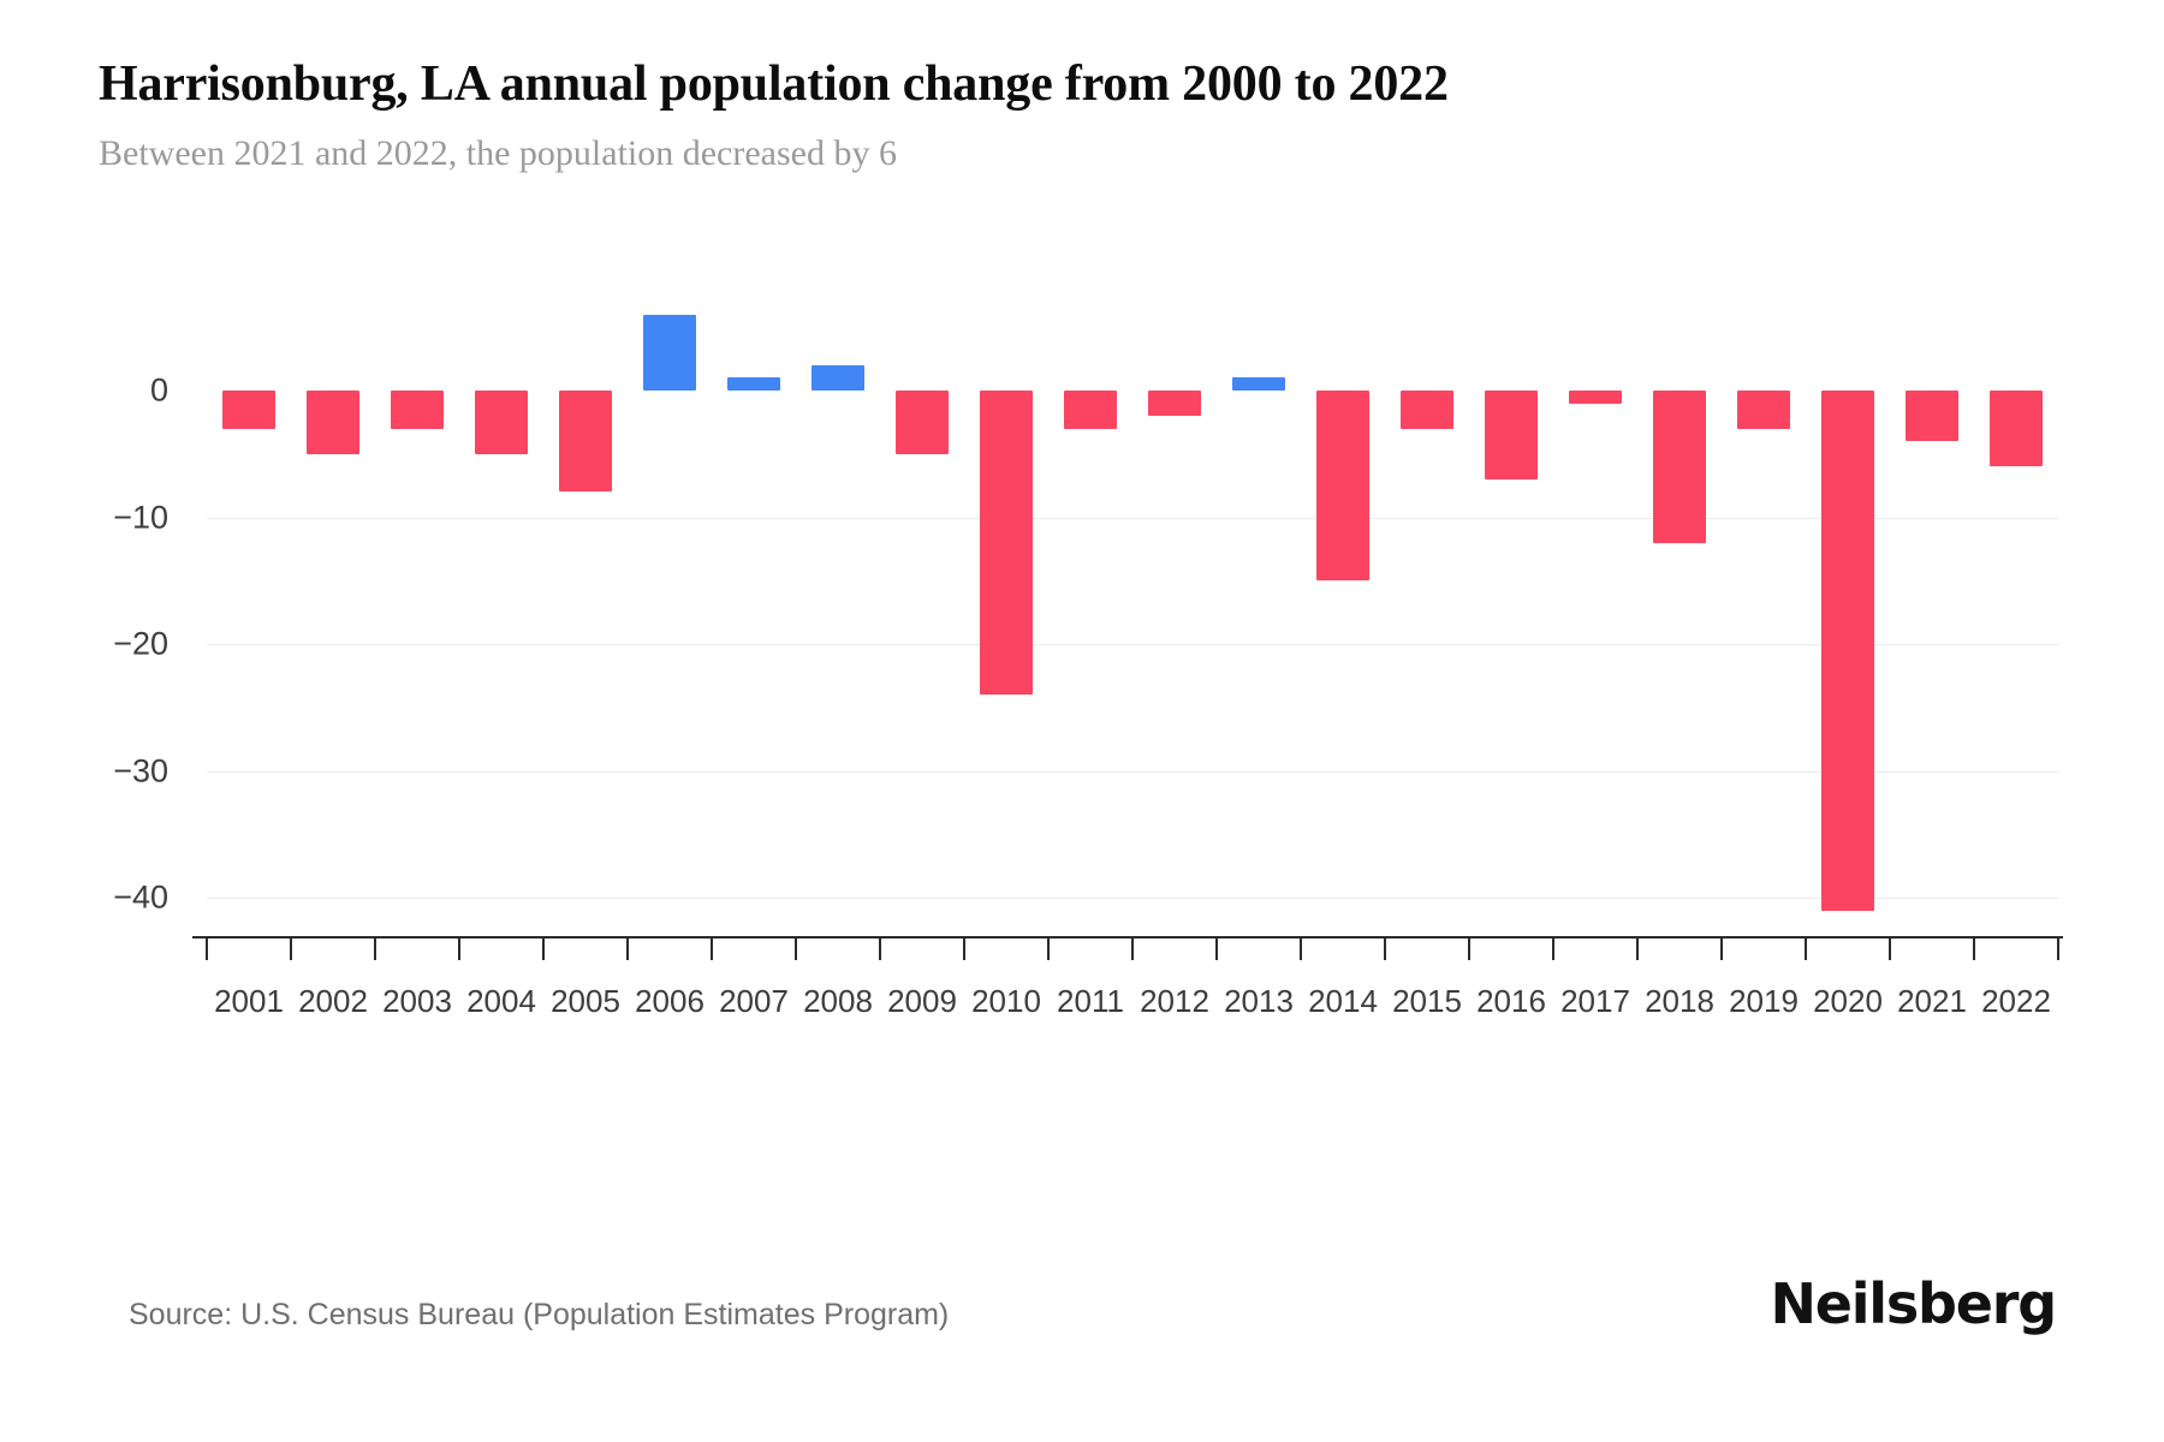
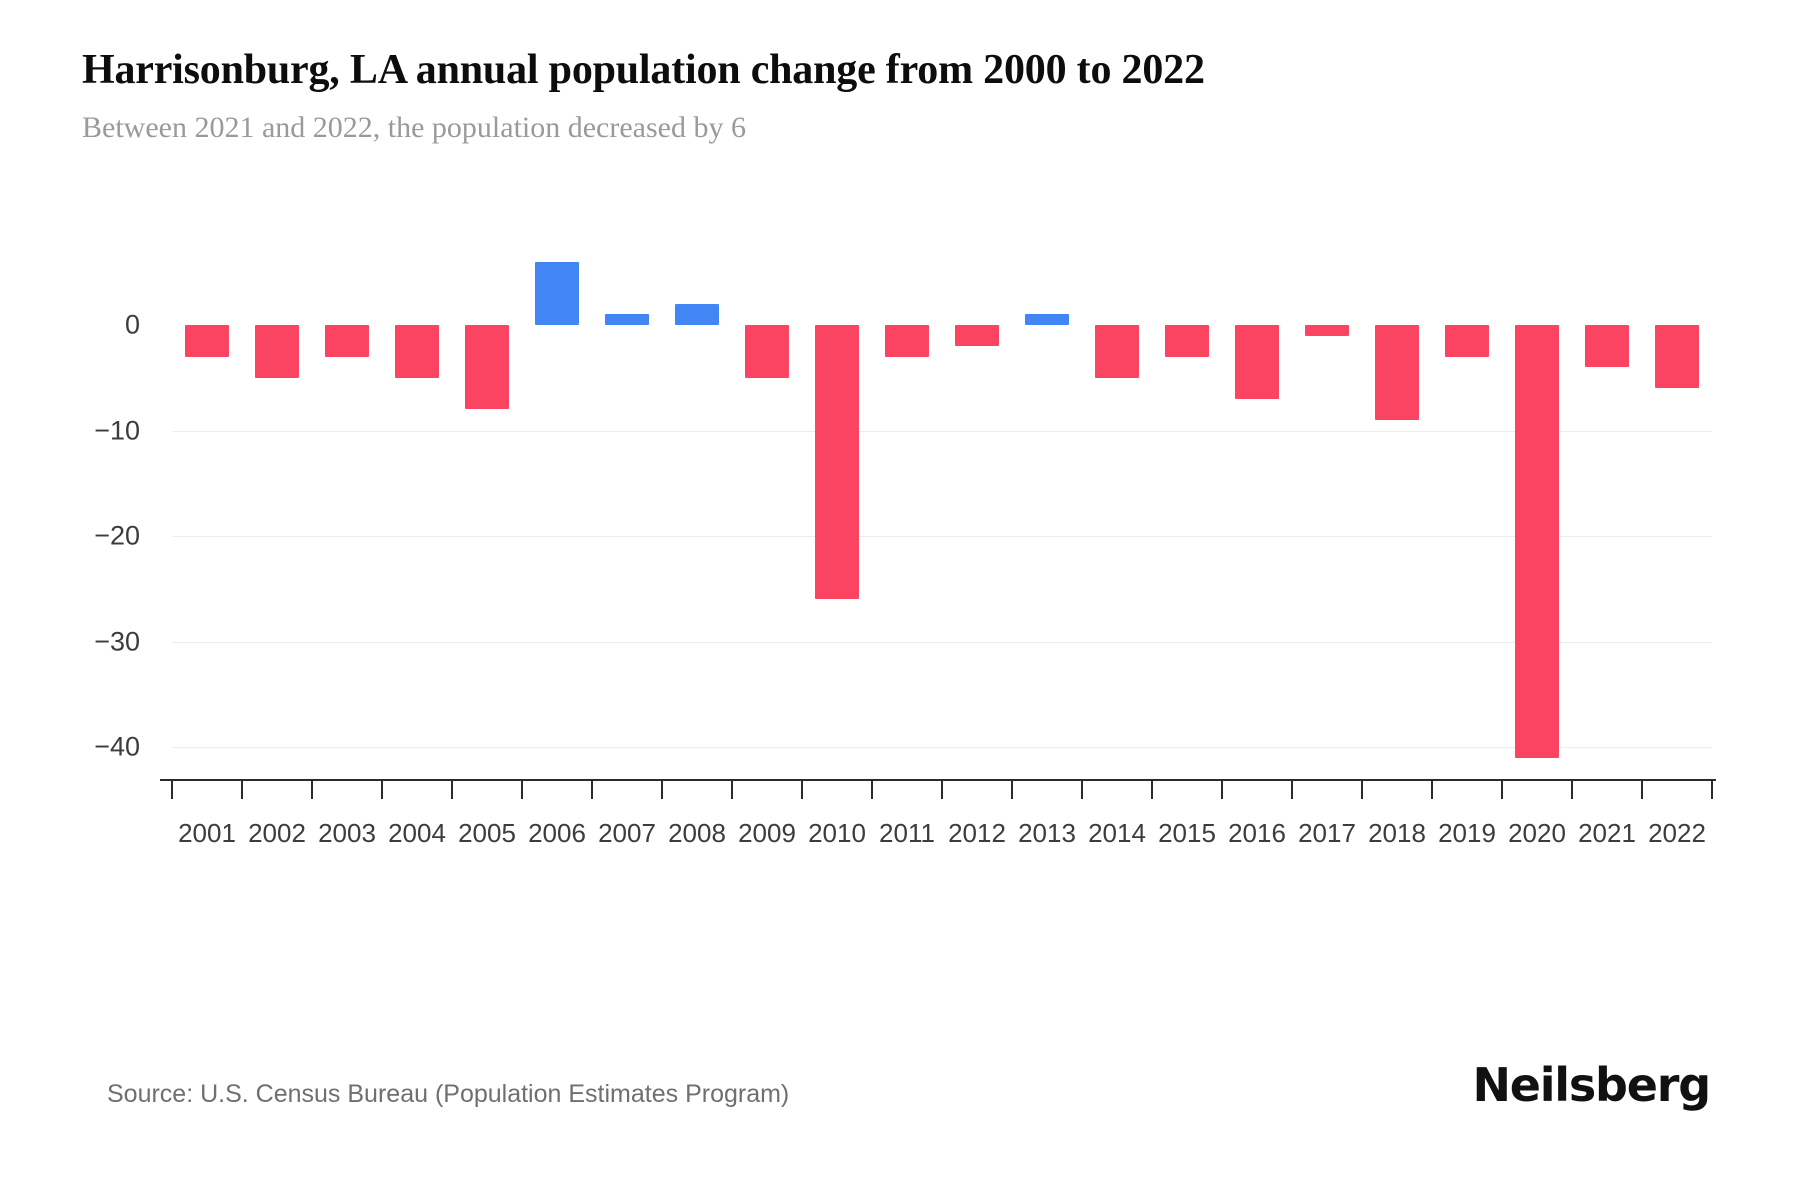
2010: -24 -> -26
2014: -15 -> -5
2018: -12 -> -9
